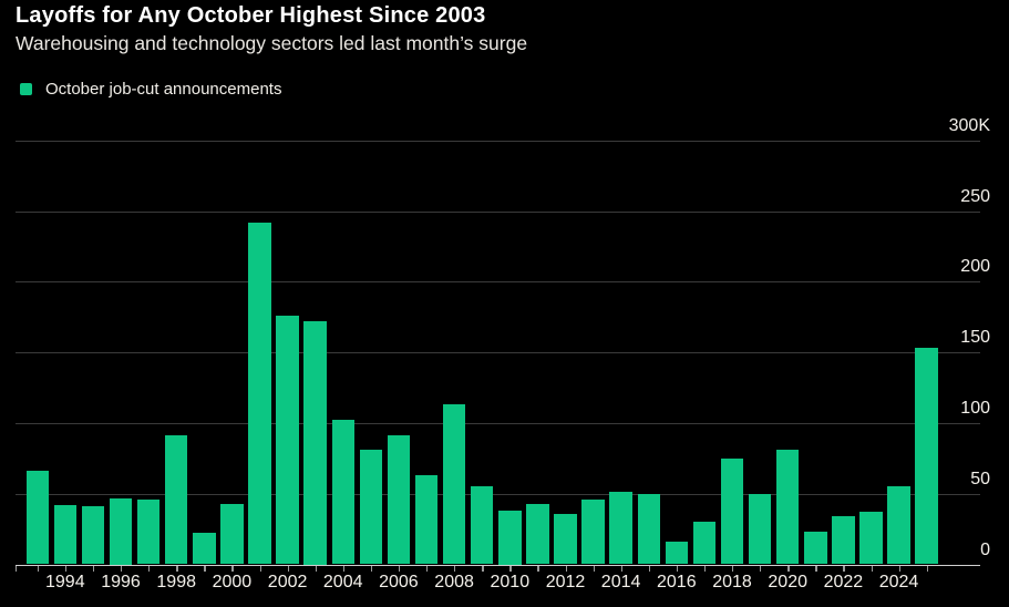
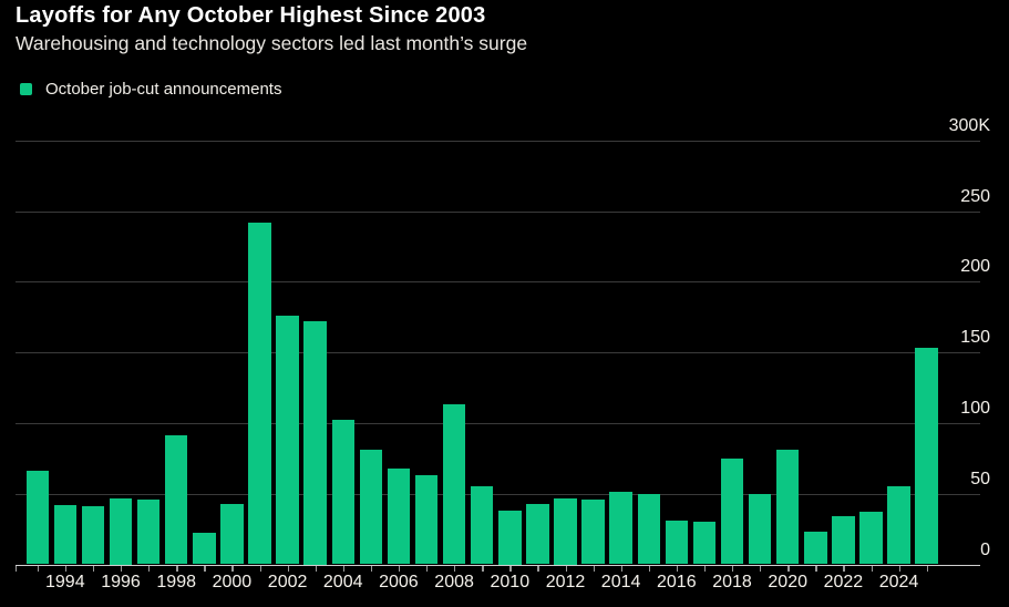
2006: 91K -> 68K
2012: 36K -> 47K
2016: 16K -> 31K
